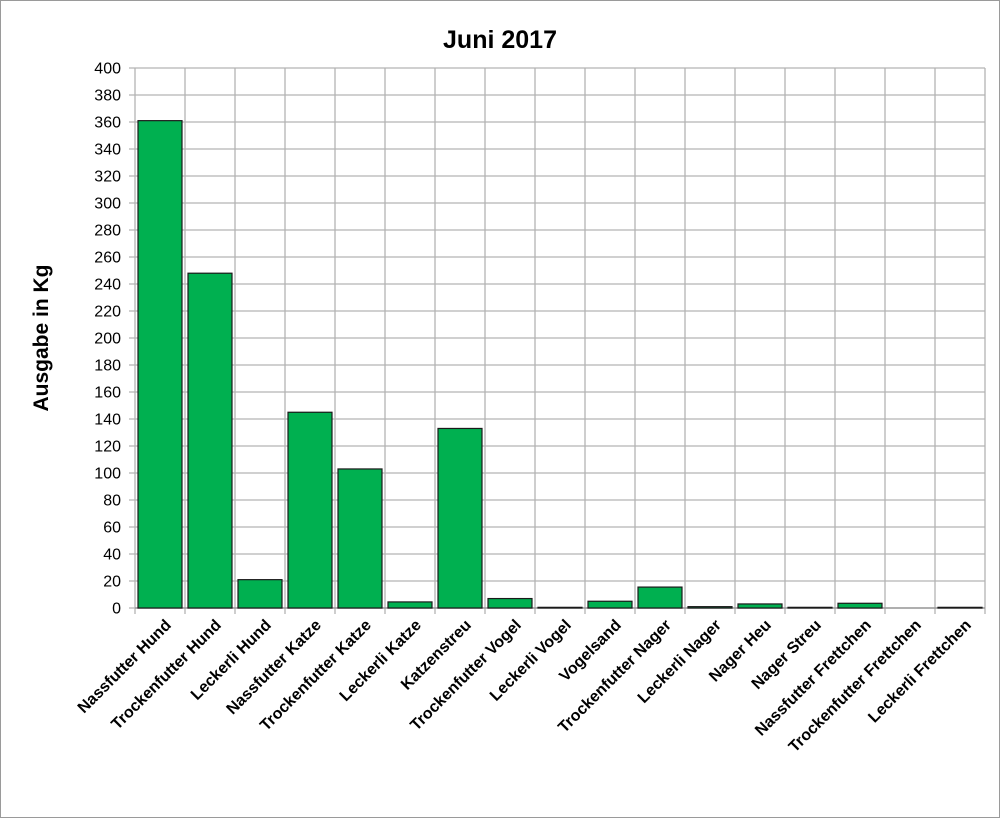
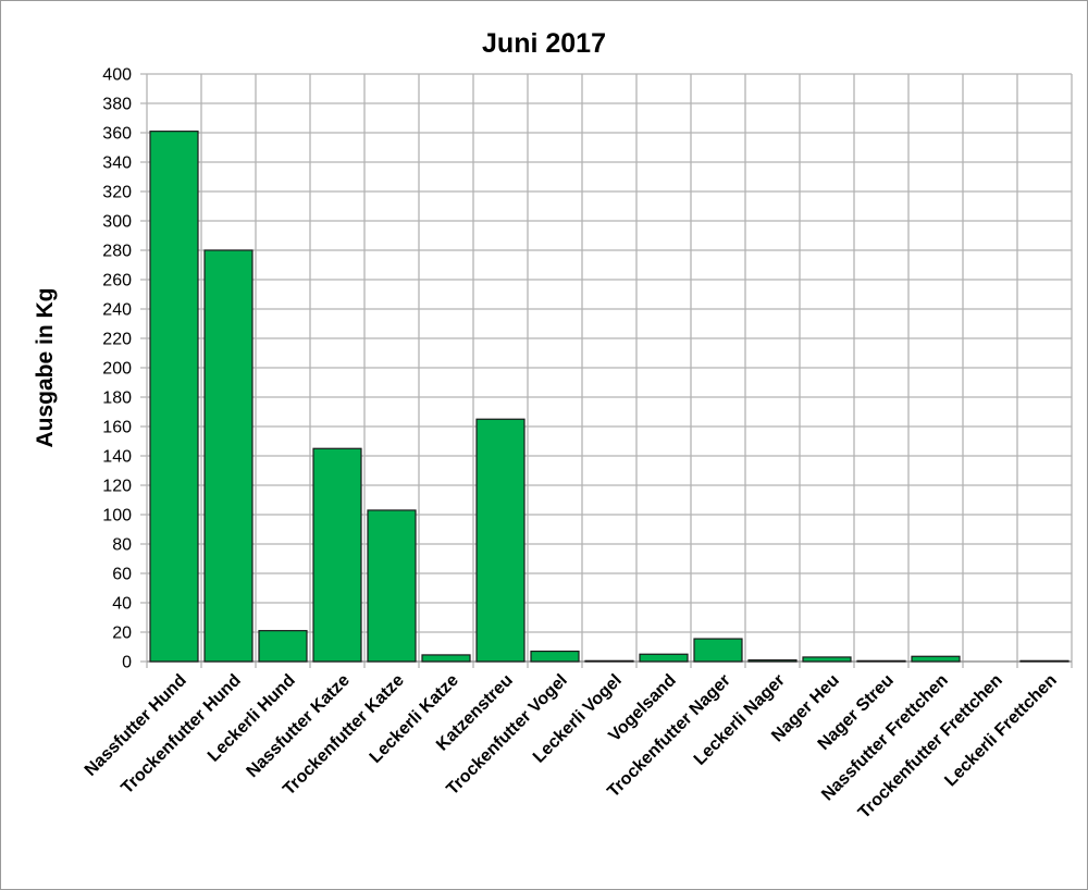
Trockenfutter Hund: 248 -> 280
Katzenstreu: 133 -> 165
